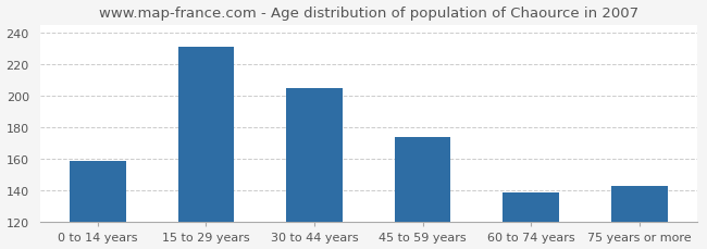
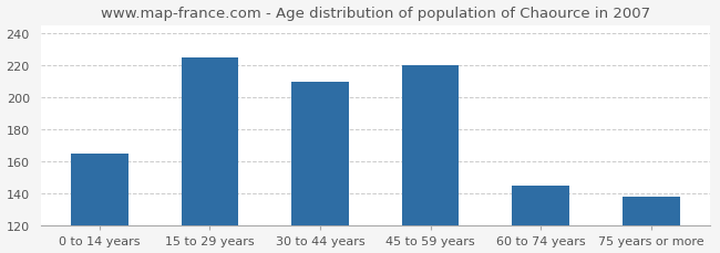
0 to 14 years: 159 -> 165
15 to 29 years: 231 -> 225
30 to 44 years: 205 -> 210
45 to 59 years: 174 -> 220
60 to 74 years: 139 -> 145
75 years or more: 143 -> 138
